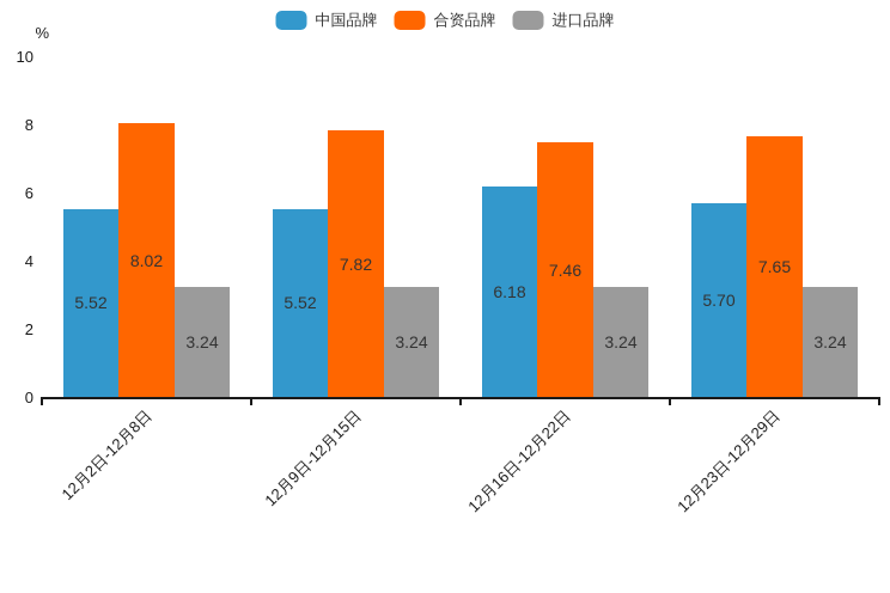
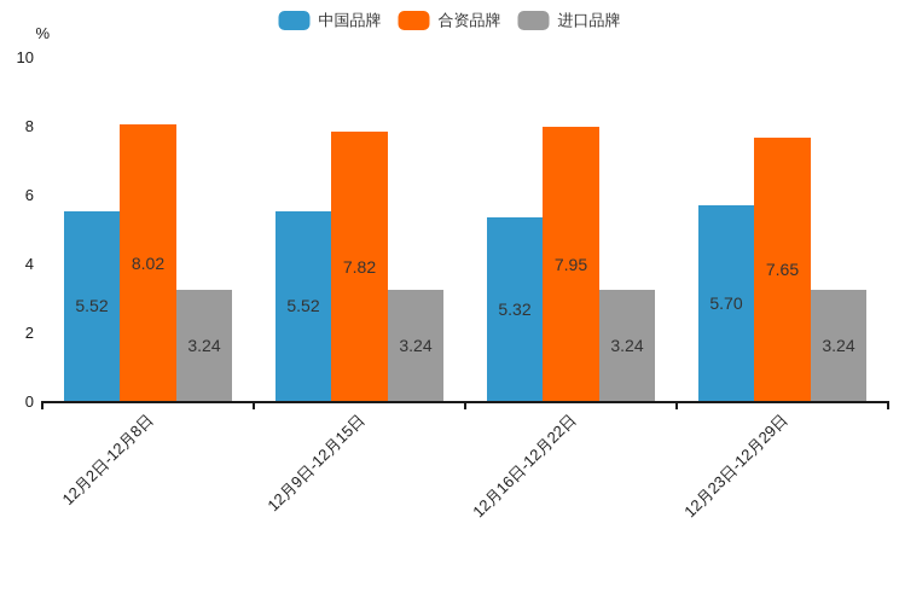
中国品牌/12月16日-12月22日: 6.18 -> 5.32
合资品牌/12月16日-12月22日: 7.46 -> 7.95
